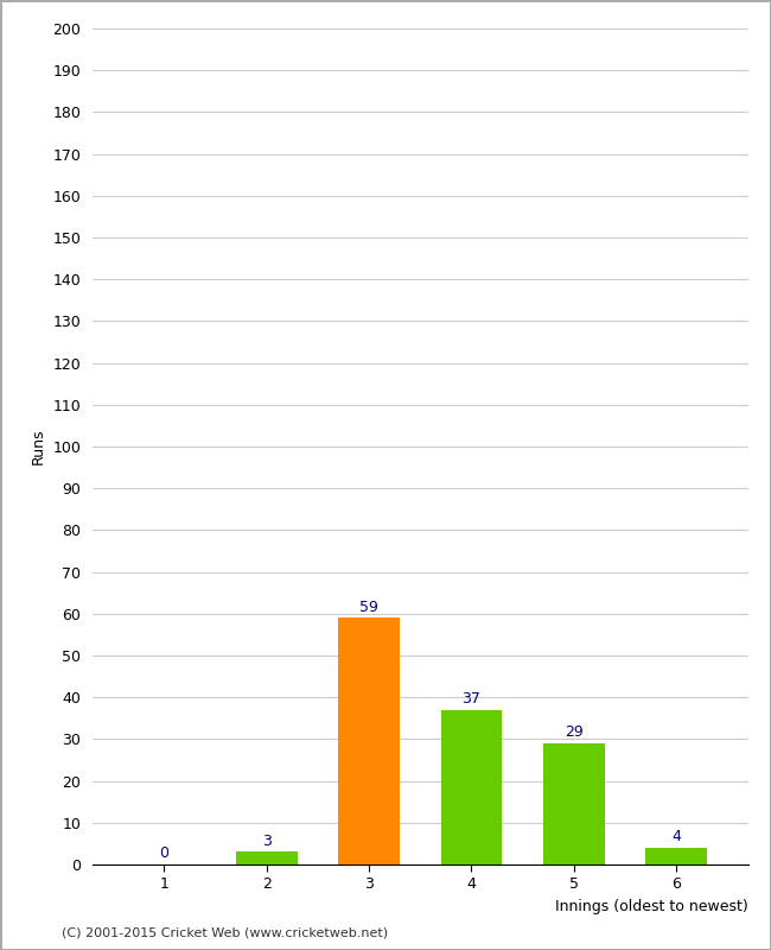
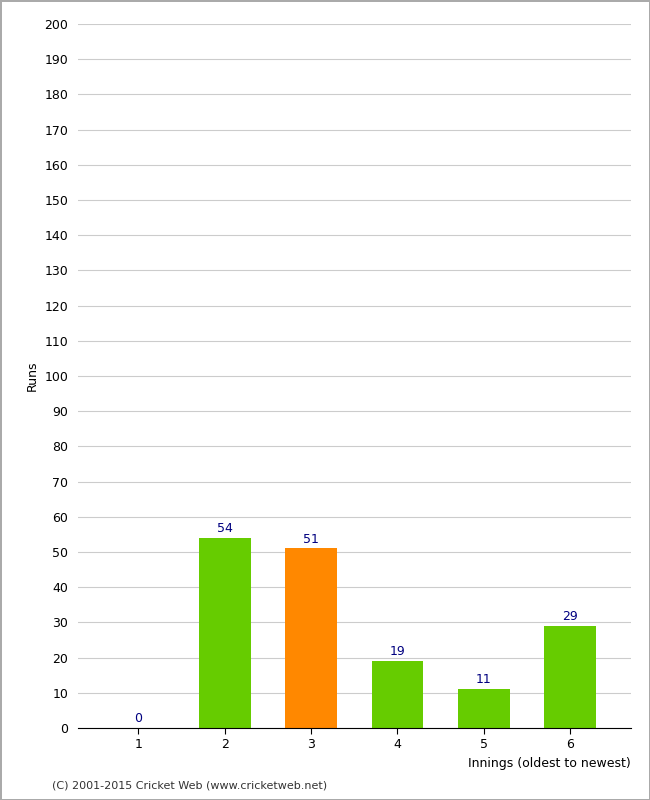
2: 3 -> 54
3: 59 -> 51
4: 37 -> 19
5: 29 -> 11
6: 4 -> 29
